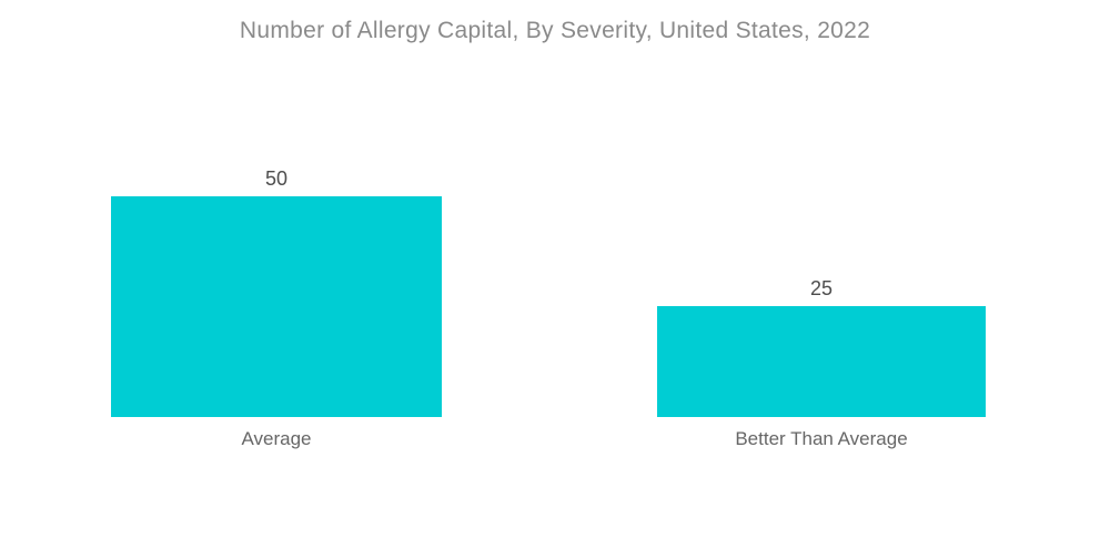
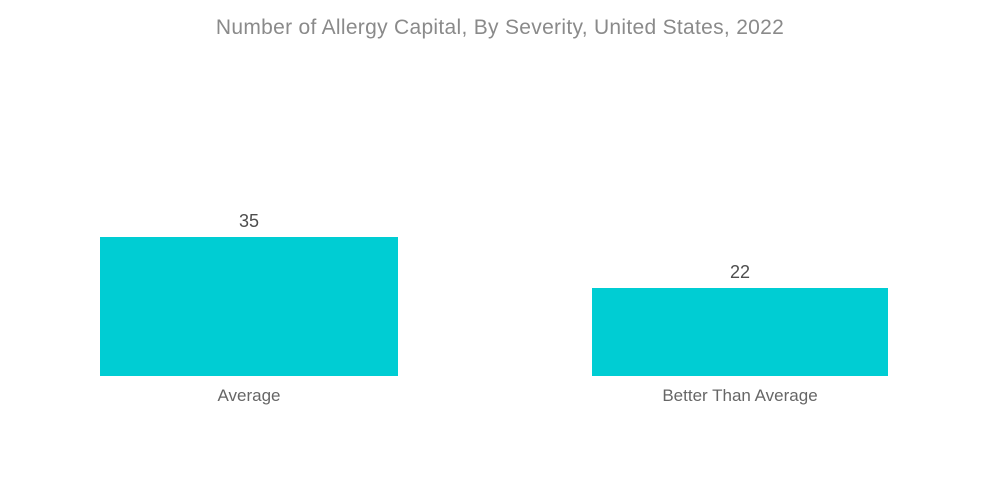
Average: 50 -> 35
Better Than Average: 25 -> 22
